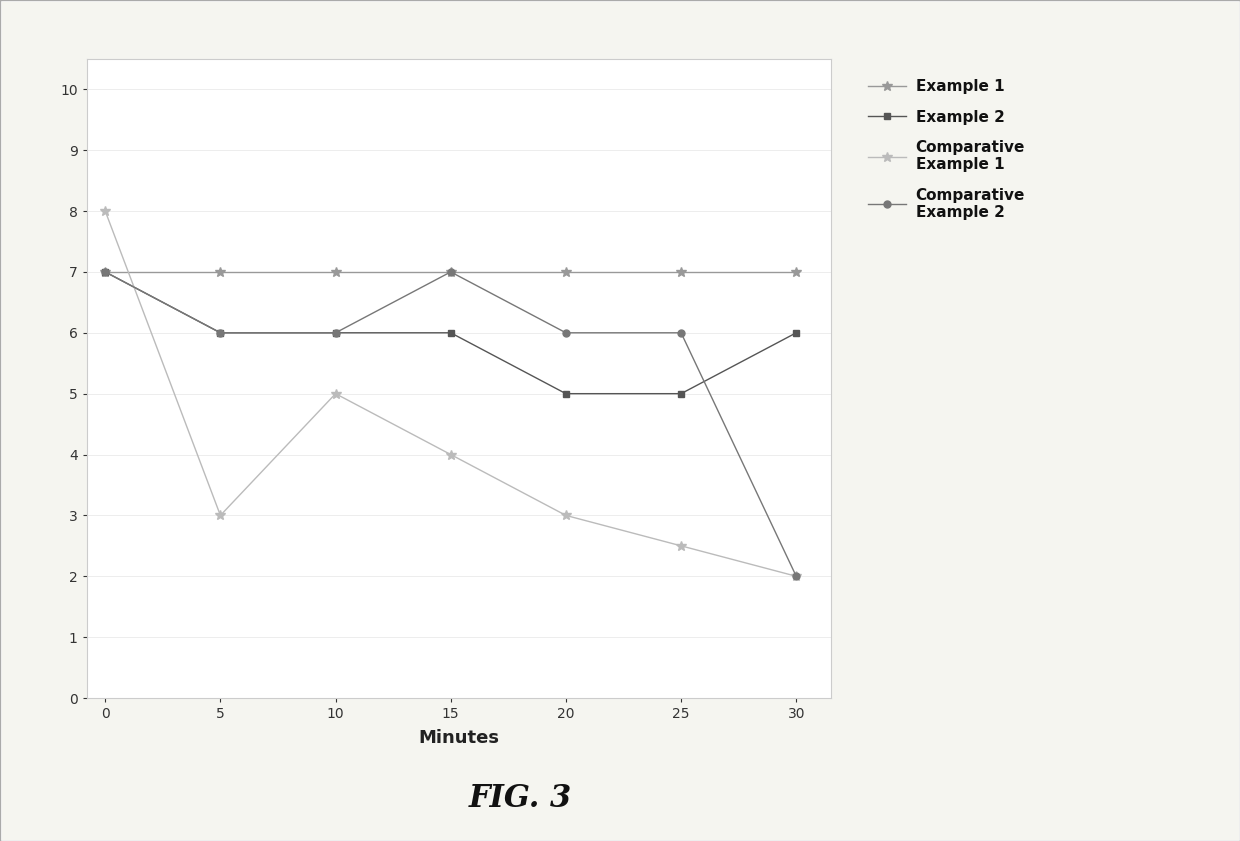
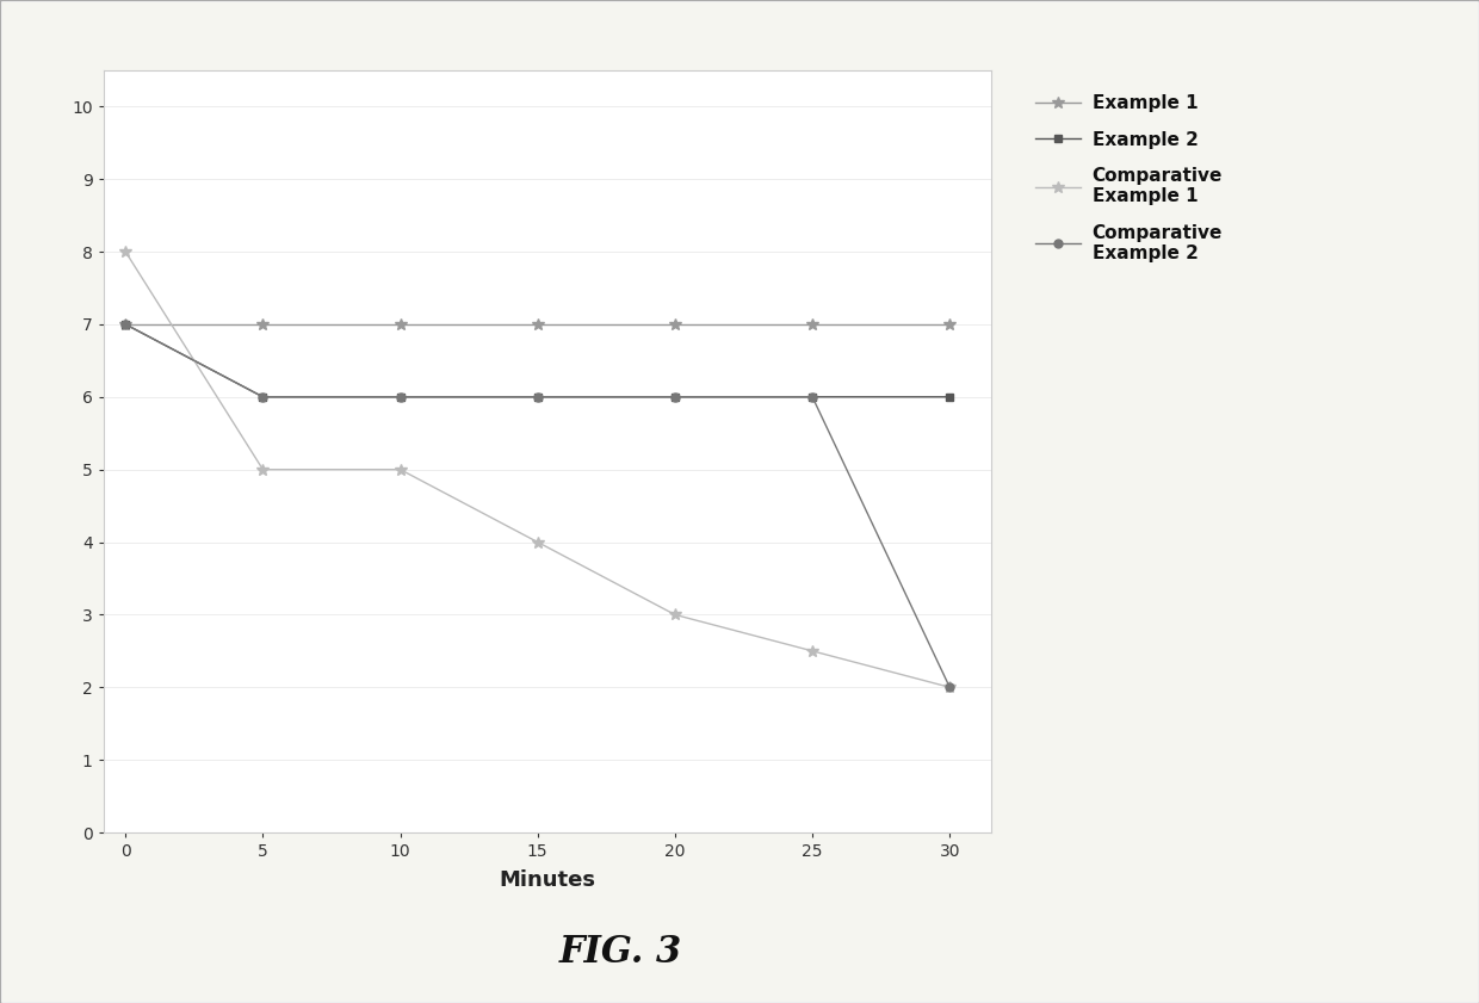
Comparative Example 1/5: 3.0 -> 5.0
Comparative Example 2/15: 7 -> 6
Example 2/20: 5 -> 6
Example 2/25: 5 -> 6
